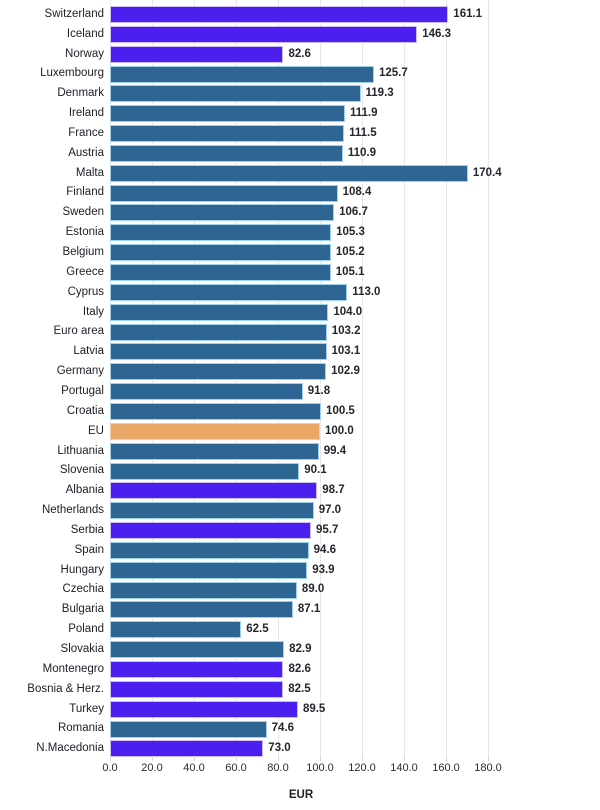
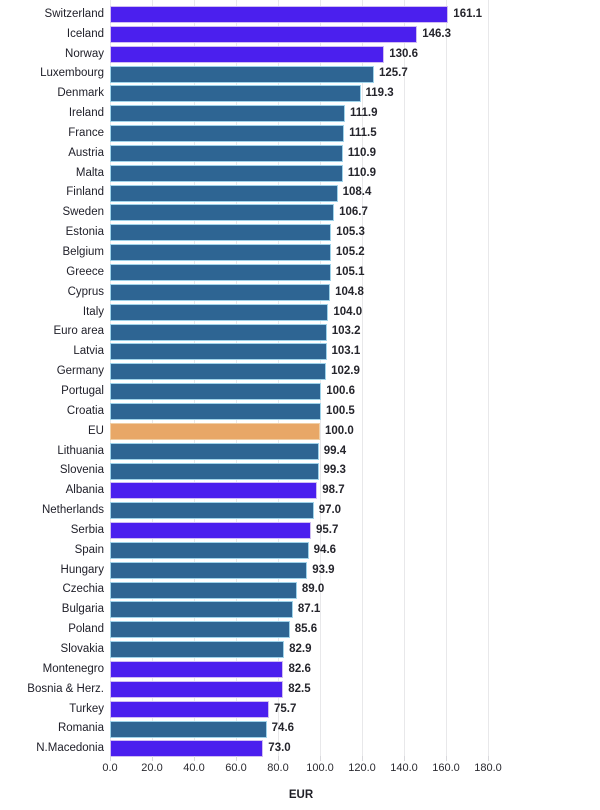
Norway: 82.6 -> 130.6
Malta: 170.4 -> 110.9
Cyprus: 113.0 -> 104.8
Portugal: 91.8 -> 100.6
Slovenia: 90.1 -> 99.3
Poland: 62.5 -> 85.6
Turkey: 89.5 -> 75.7
